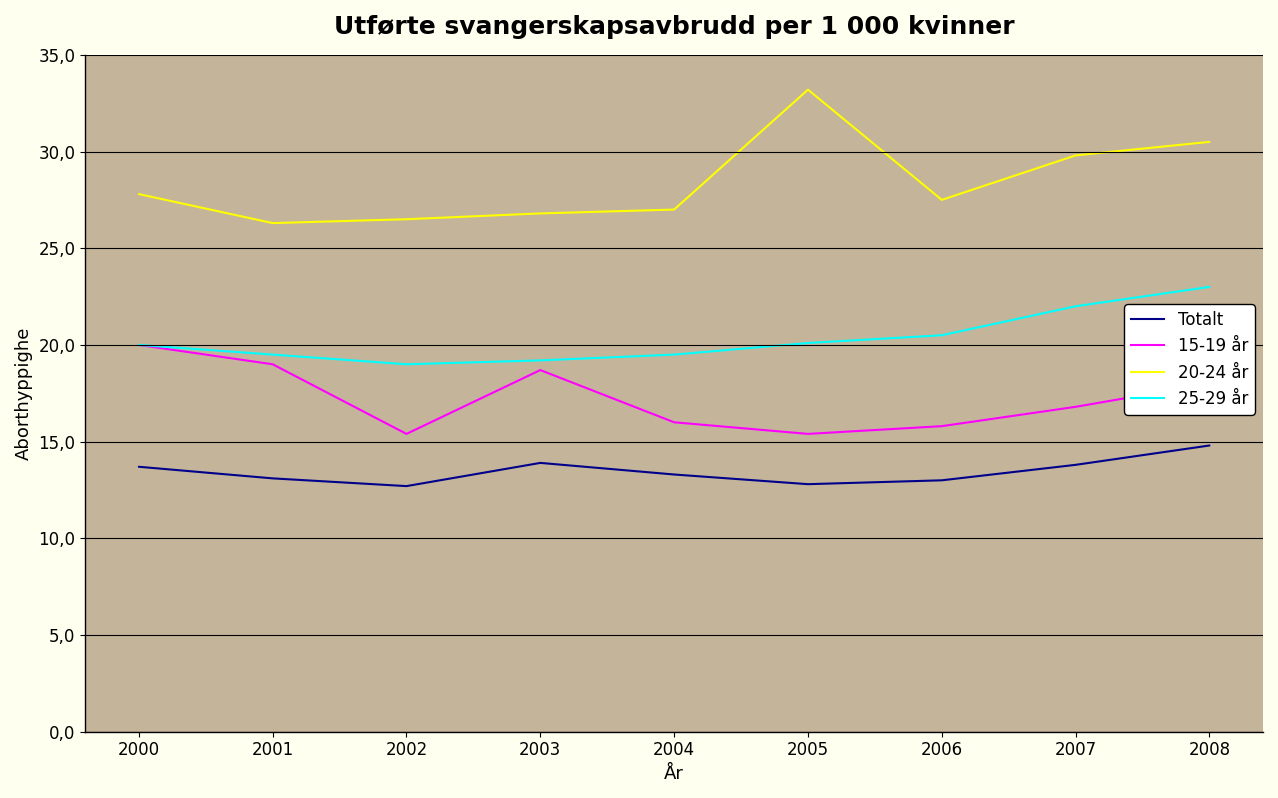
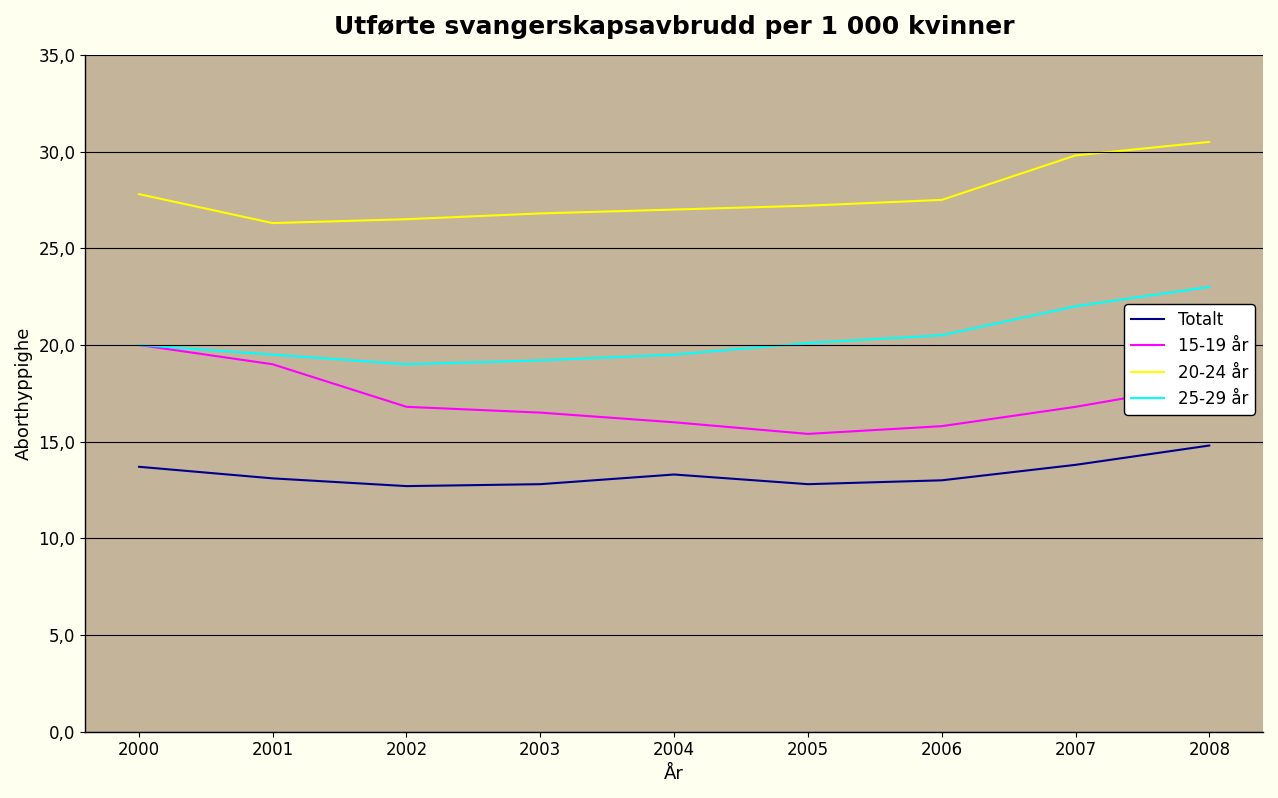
15-19 år/2002: 15,4 -> 16,8
Totalt/2003: 13,9 -> 12,8
15-19 år/2003: 18,7 -> 16,5
20-24 år/2005: 33,2 -> 27,2
